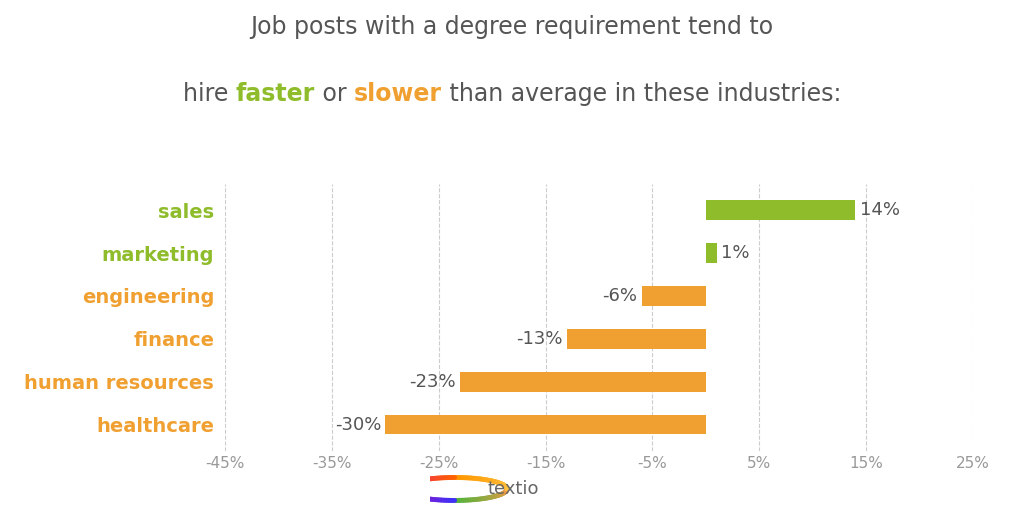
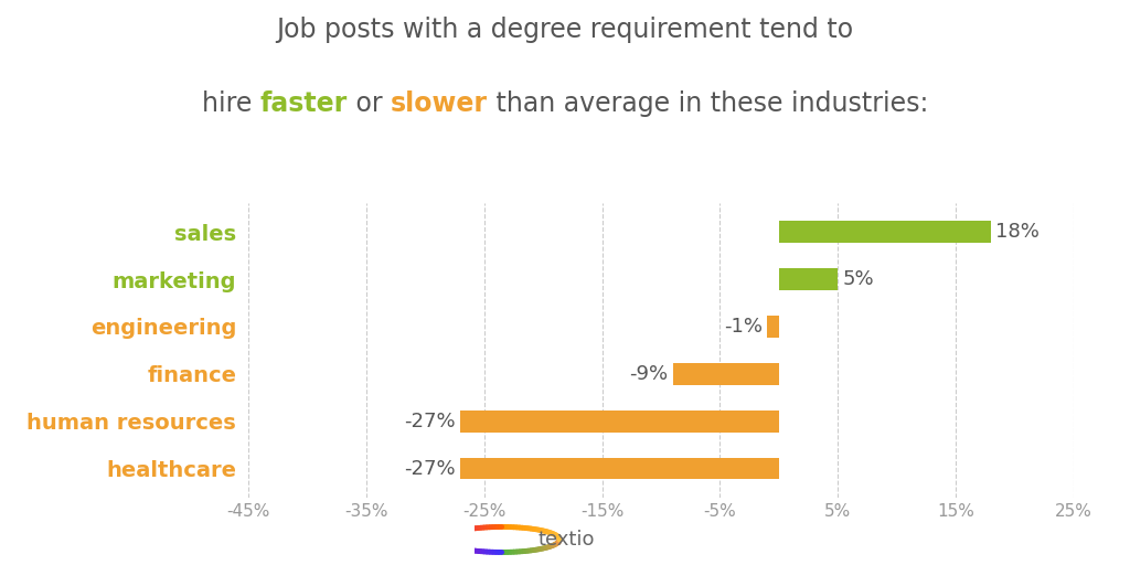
sales: 14% -> 18%
marketing: 1% -> 5%
engineering: -6% -> -1%
finance: -13% -> -9%
human resources: -23% -> -27%
healthcare: -30% -> -27%
